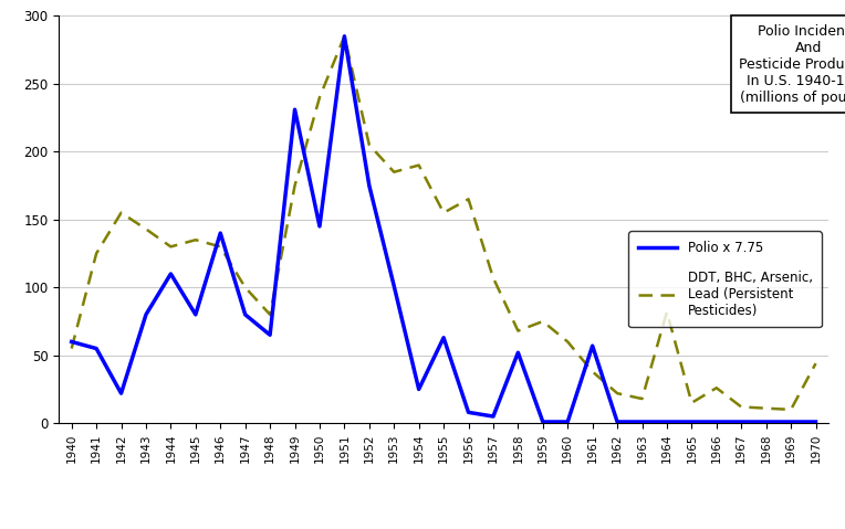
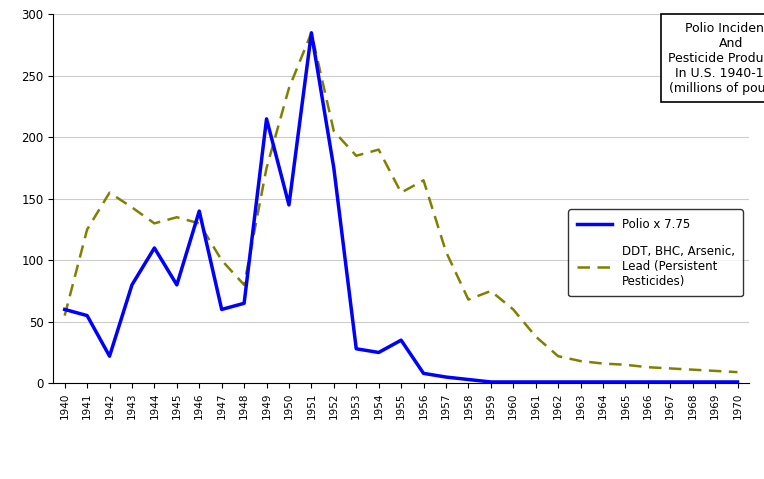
Polio x 7.75/1947: 80 -> 60
Polio x 7.75/1949: 231 -> 215
Polio x 7.75/1953: 101 -> 28
Polio x 7.75/1955: 63 -> 35
Polio x 7.75/1958: 52 -> 3
Polio x 7.75/1961: 57 -> 1
DDT, BHC, Arsenic, Lead (Persistent Pesticides)/1964: 82 -> 16
DDT, BHC, Arsenic, Lead (Persistent Pesticides)/1966: 26 -> 13
DDT, BHC, Arsenic, Lead (Persistent Pesticides)/1970: 44 -> 9
